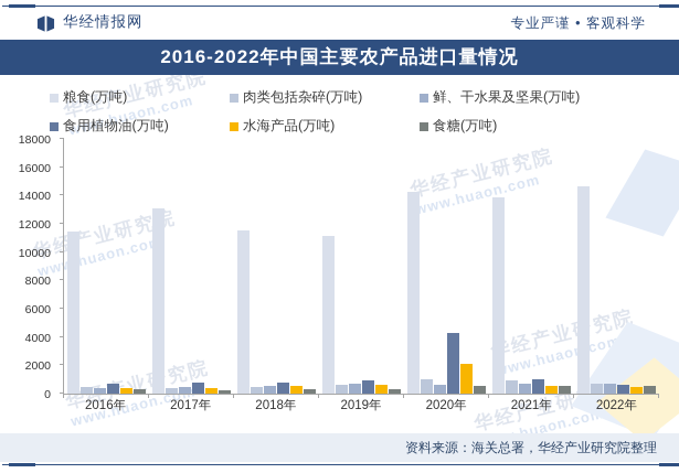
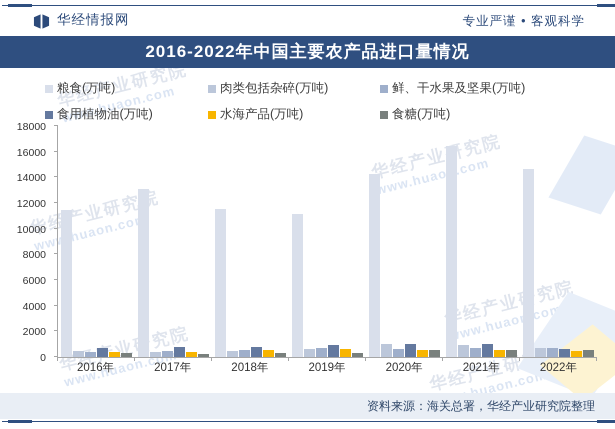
食用植物油(万吨)/2020年: 4300 -> 1000
水海产品(万吨)/2020年: 2100 -> 600
粮食(万吨)/2021年: 13900 -> 16500
